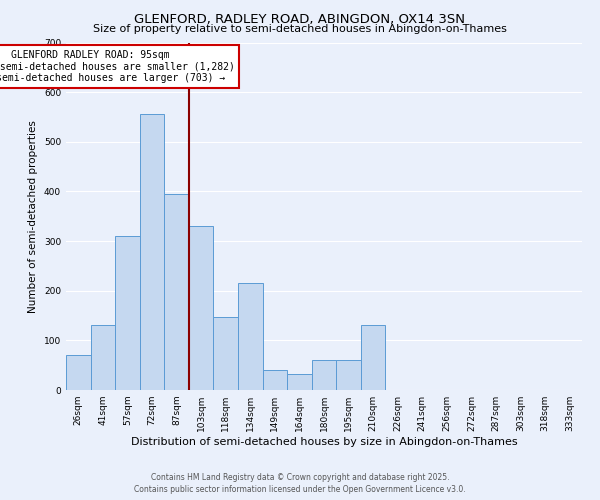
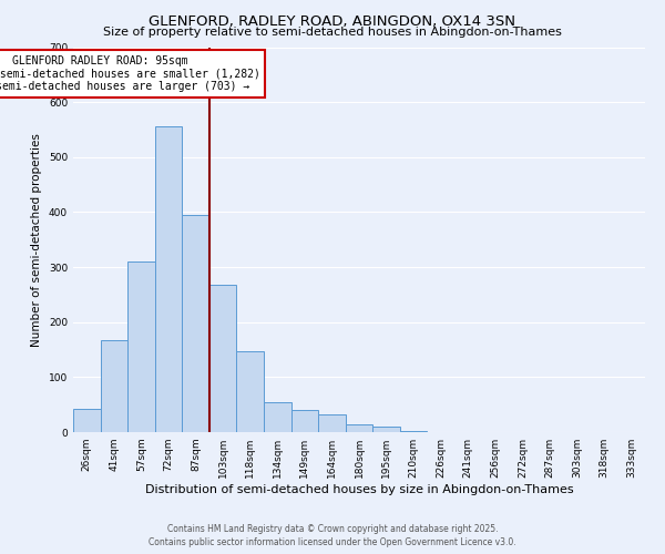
26sqm: 70 -> 42
41sqm: 130 -> 168
103sqm: 330 -> 268
134sqm: 215 -> 55
180sqm: 60 -> 15
195sqm: 60 -> 10
210sqm: 130 -> 2
